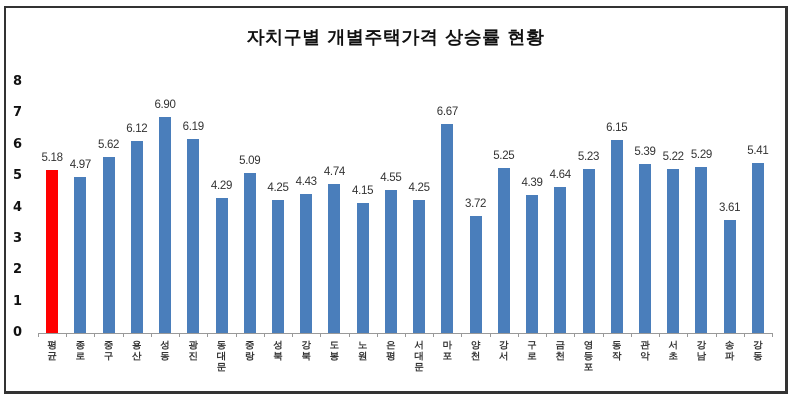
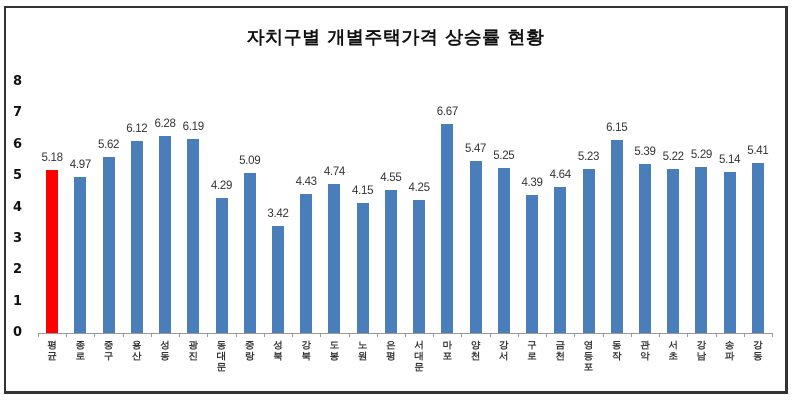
성동: 6.90 -> 6.28
성북: 4.25 -> 3.42
양천: 3.72 -> 5.47
송파: 3.61 -> 5.14
